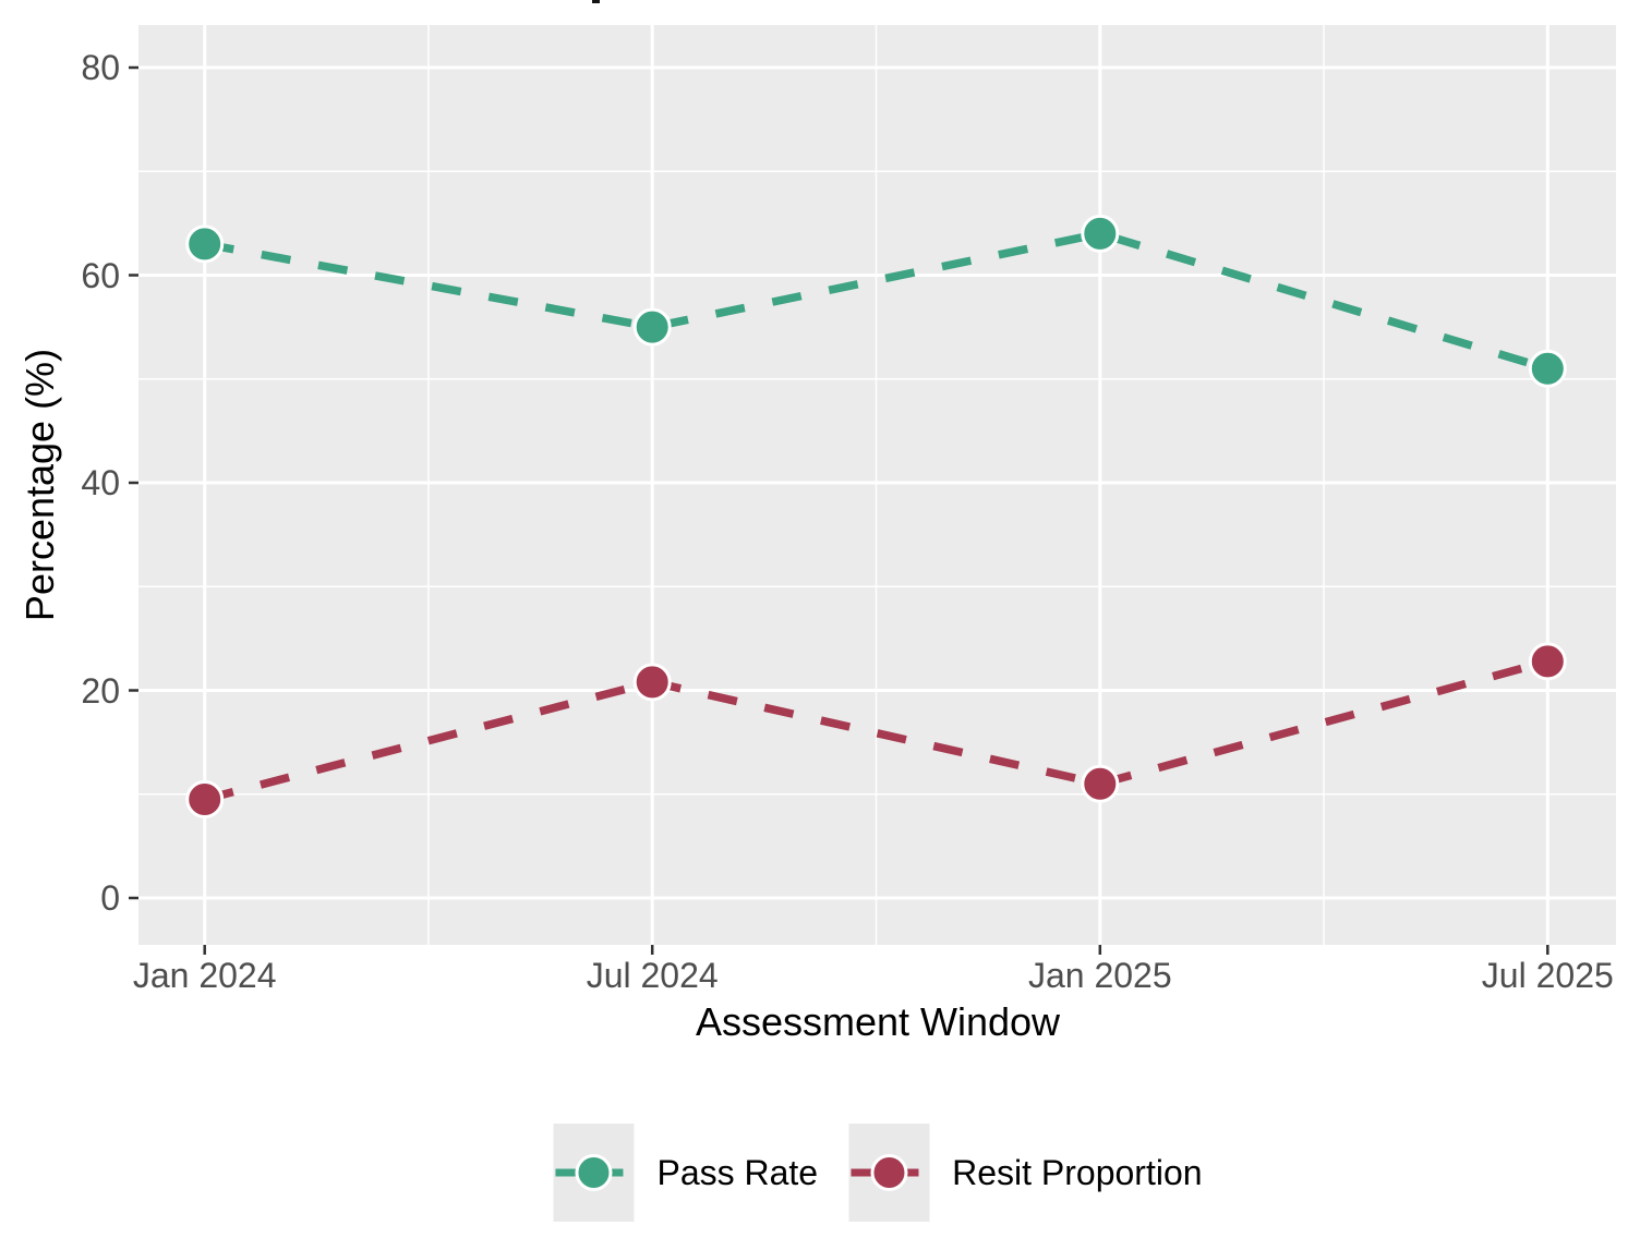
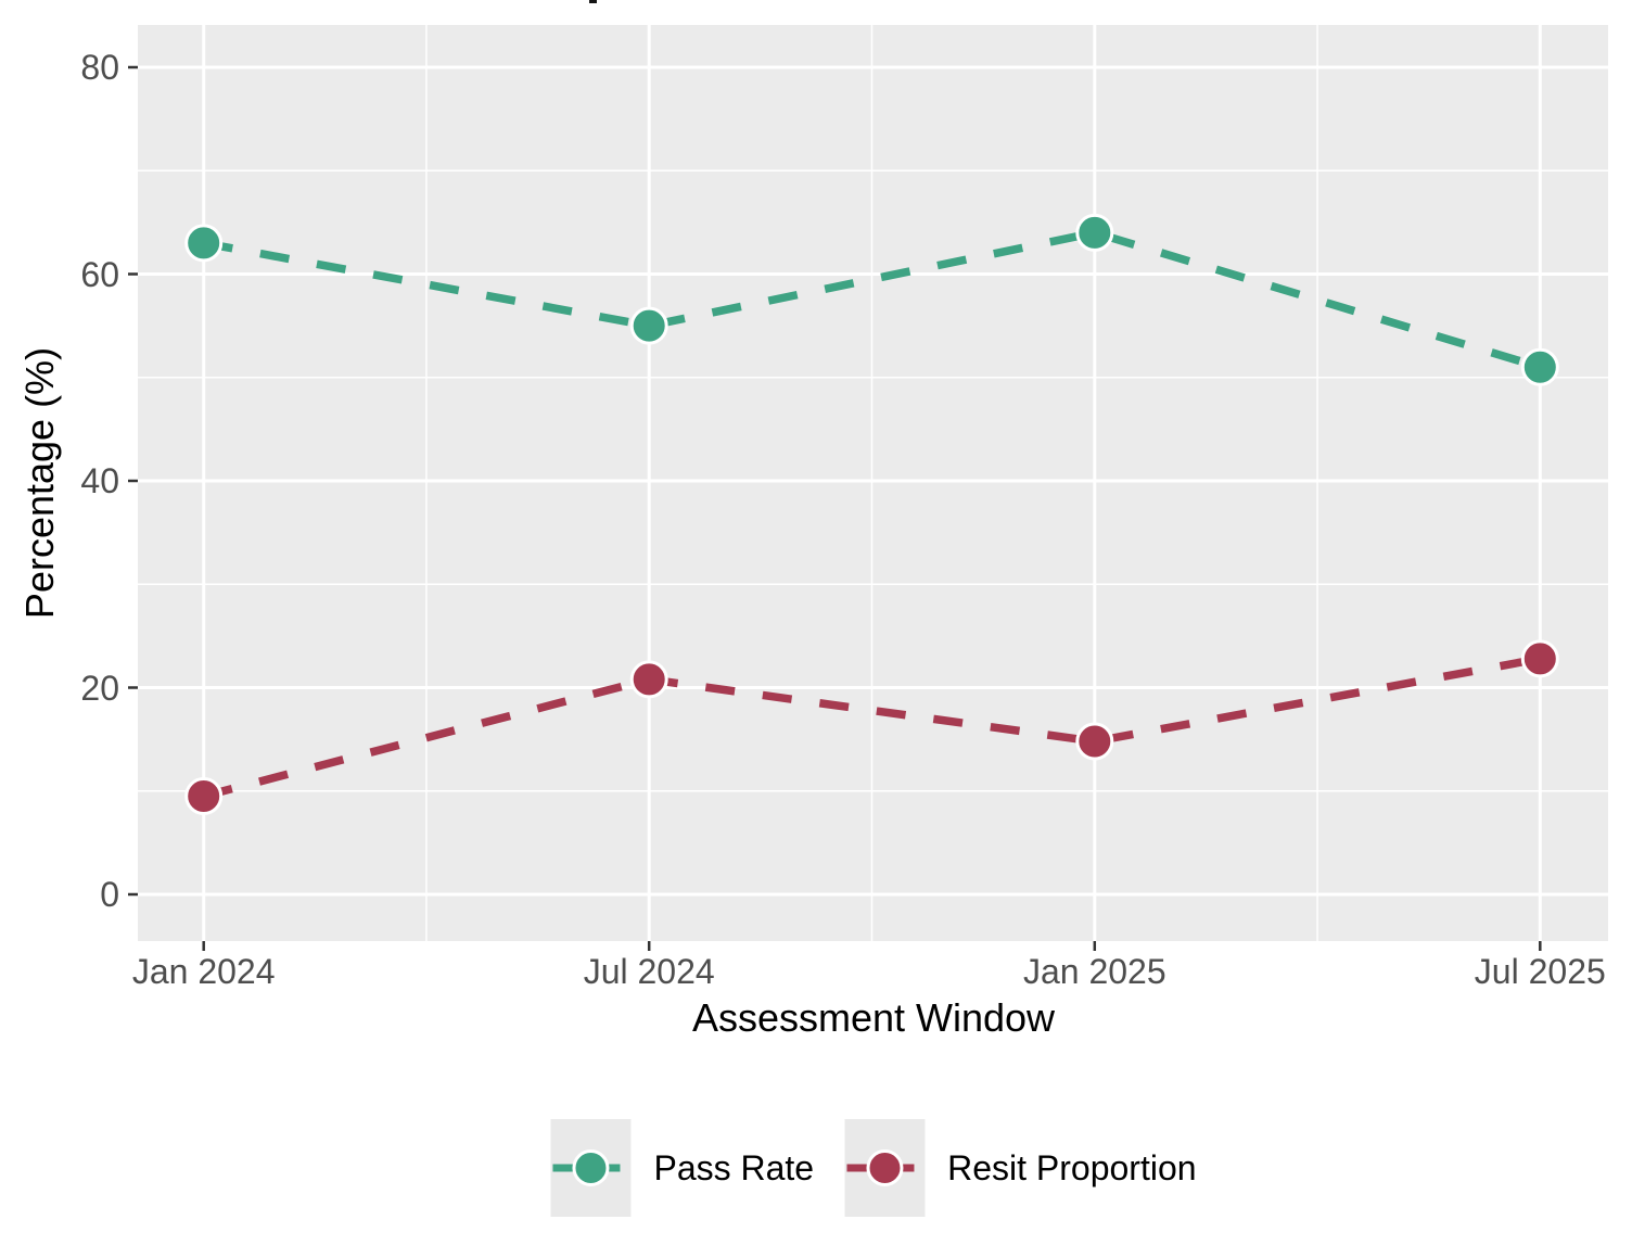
Resit Proportion/Jan 2025: 11 -> 15
